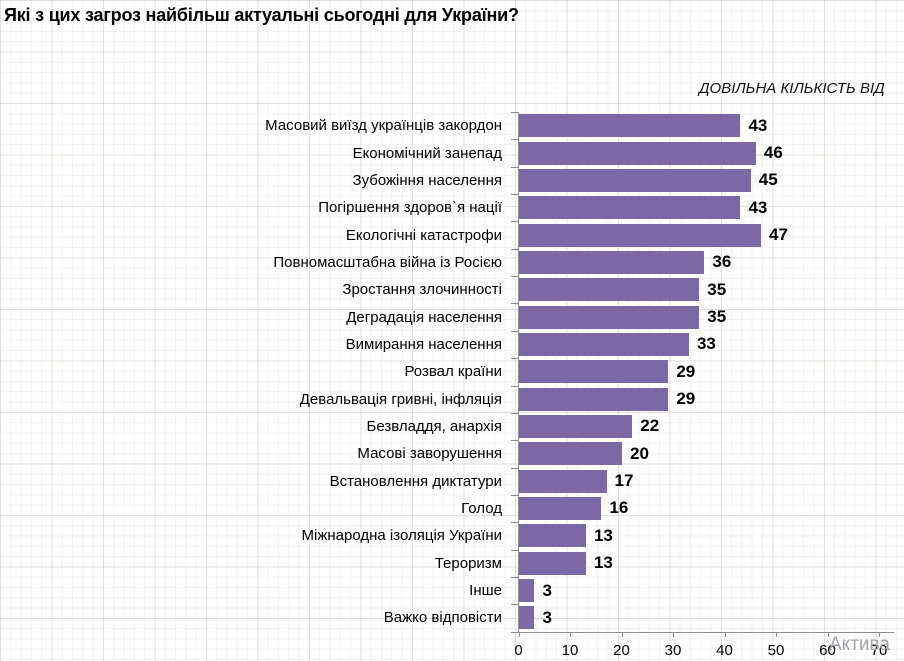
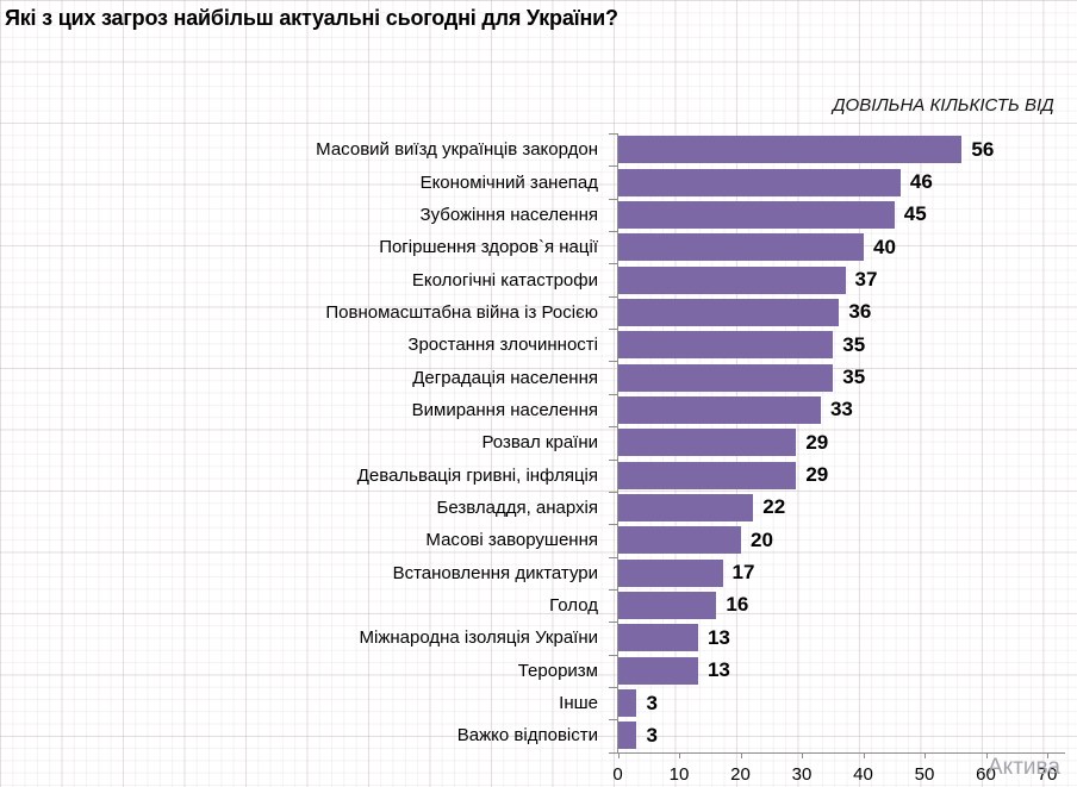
Масовий виїзд українців закордон: 43 -> 56
Погіршення здоров`я нації: 43 -> 40
Екологічні катастрофи: 47 -> 37
